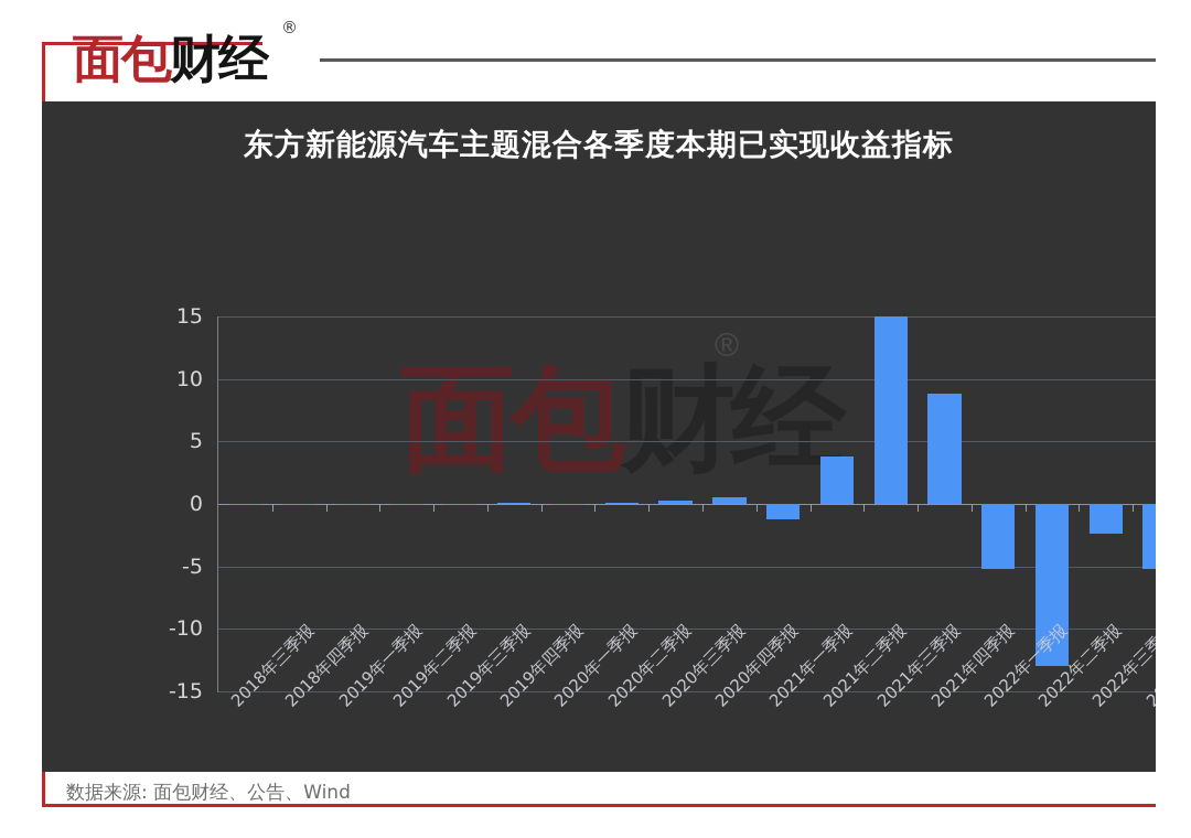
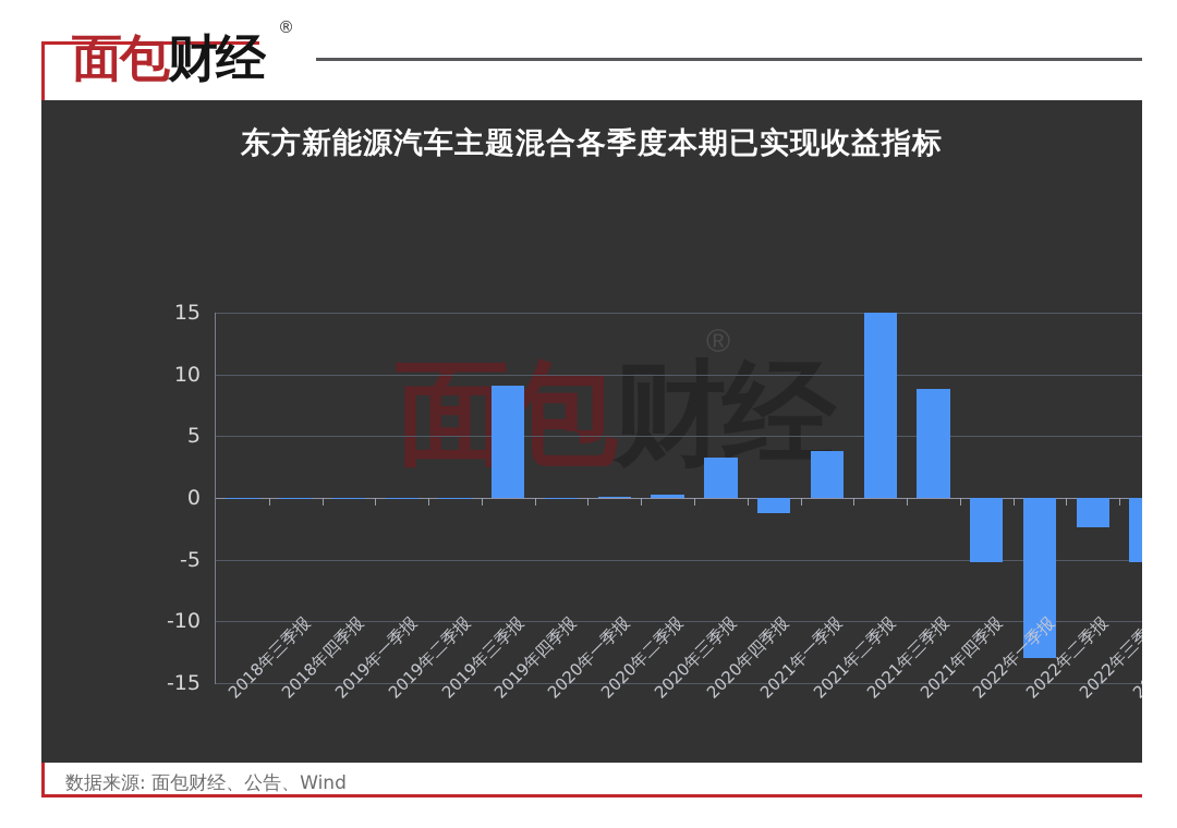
2019年四季报: 0.1 -> 9.1
2020年四季报: 0.6 -> 3.3
